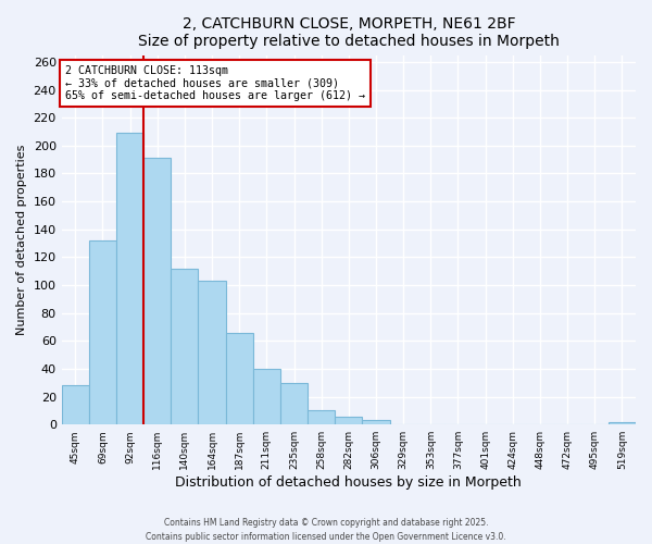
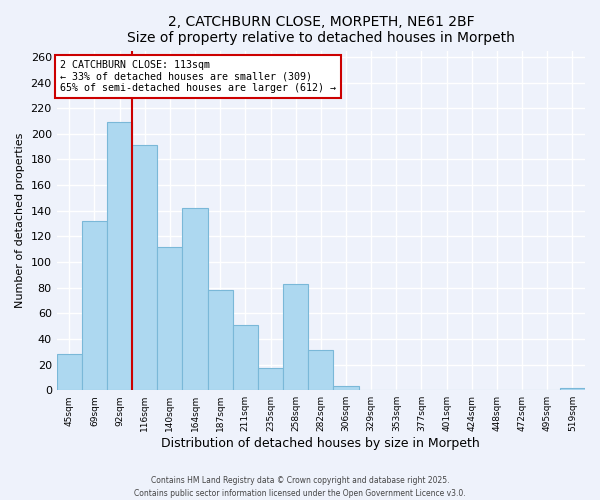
164sqm: 103 -> 142
187sqm: 66 -> 78
211sqm: 40 -> 51
235sqm: 30 -> 17
258sqm: 10 -> 83
282sqm: 6 -> 31
